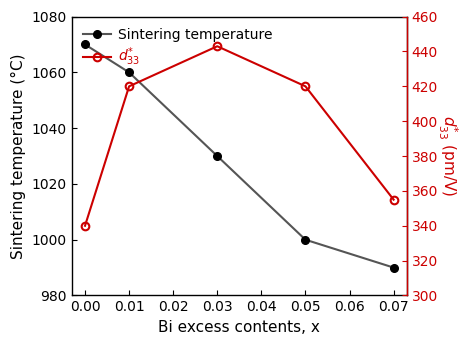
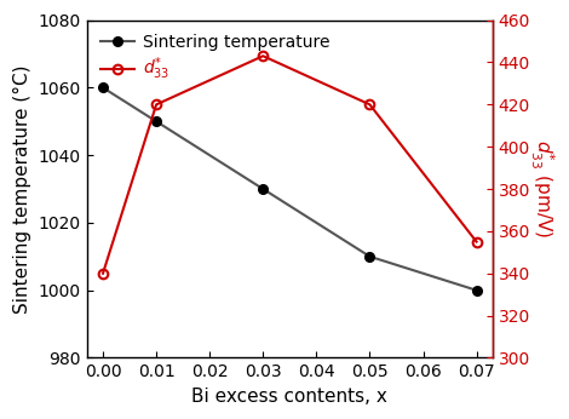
Sintering temperature/0.00: 1070 -> 1060
Sintering temperature/0.01: 1060 -> 1050
Sintering temperature/0.05: 1000 -> 1010
Sintering temperature/0.07: 990 -> 1000
